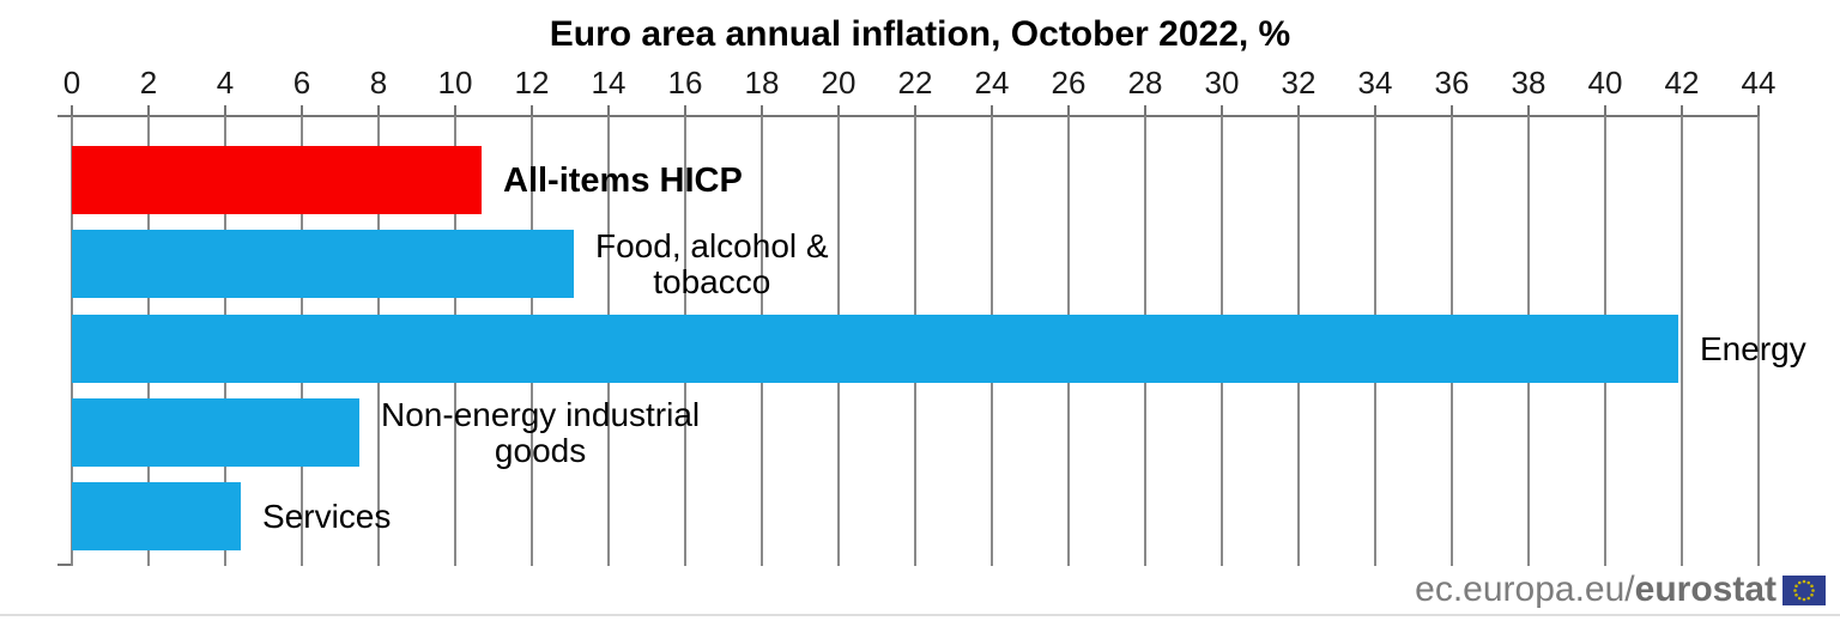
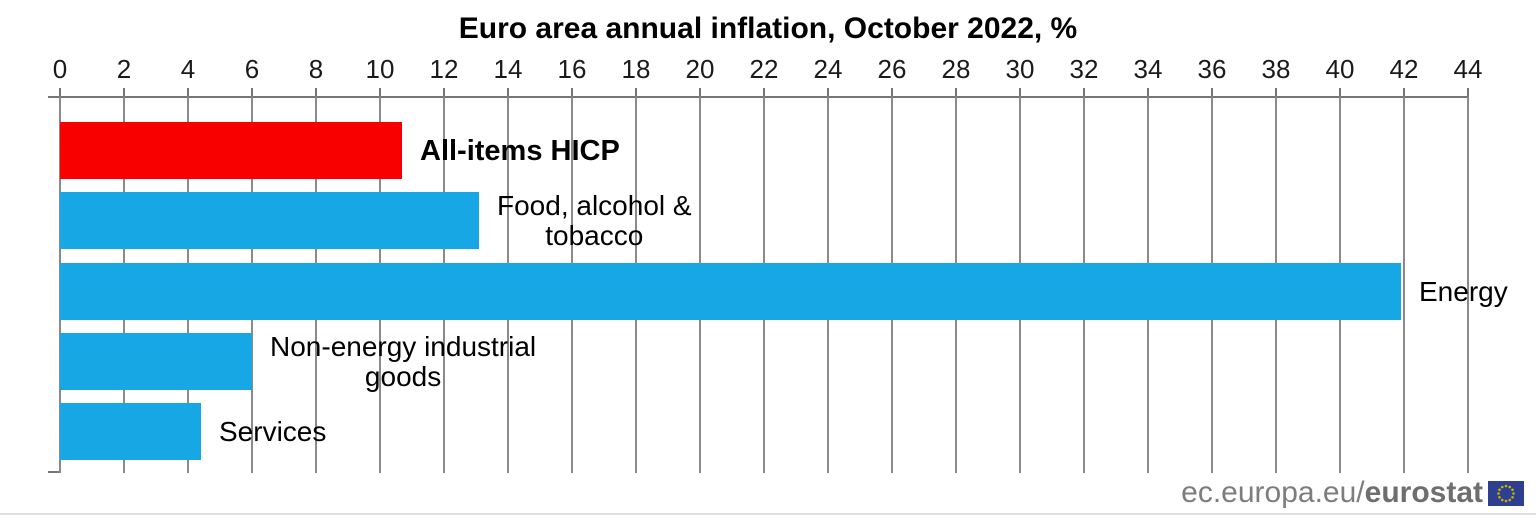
Non-energy industrial goods: 7.5 -> 6.0
